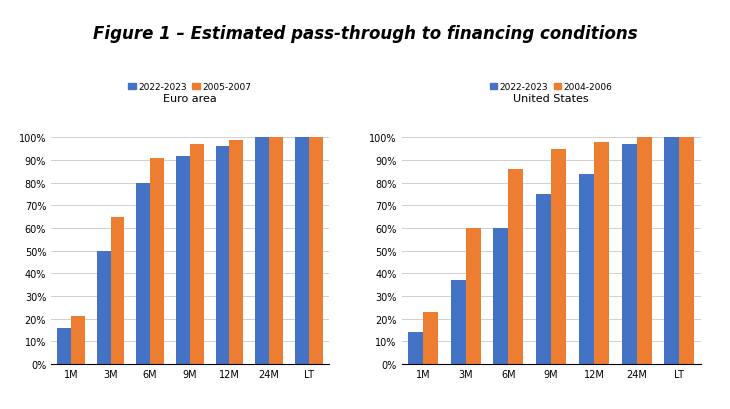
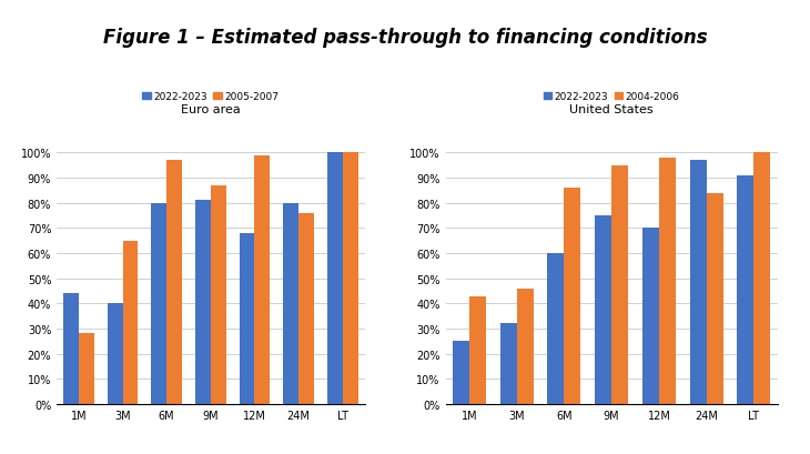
Euro area/2022-2023/1M: 16% -> 44%
Euro area/2005-2007/1M: 21% -> 28%
Euro area/2022-2023/3M: 50% -> 40%
Euro area/2005-2007/6M: 91% -> 97%
Euro area/2022-2023/9M: 92% -> 81%
Euro area/2005-2007/9M: 97% -> 87%
Euro area/2022-2023/12M: 96% -> 68%
Euro area/2022-2023/24M: 100% -> 80%
Euro area/2005-2007/24M: 100% -> 76%
United States/2022-2023/1M: 14% -> 25%
United States/2004-2006/1M: 23% -> 43%
United States/2022-2023/3M: 37% -> 32%
United States/2004-2006/3M: 60% -> 46%
United States/2022-2023/12M: 84% -> 70%
United States/2004-2006/24M: 100% -> 84%
United States/2022-2023/LT: 100% -> 91%
